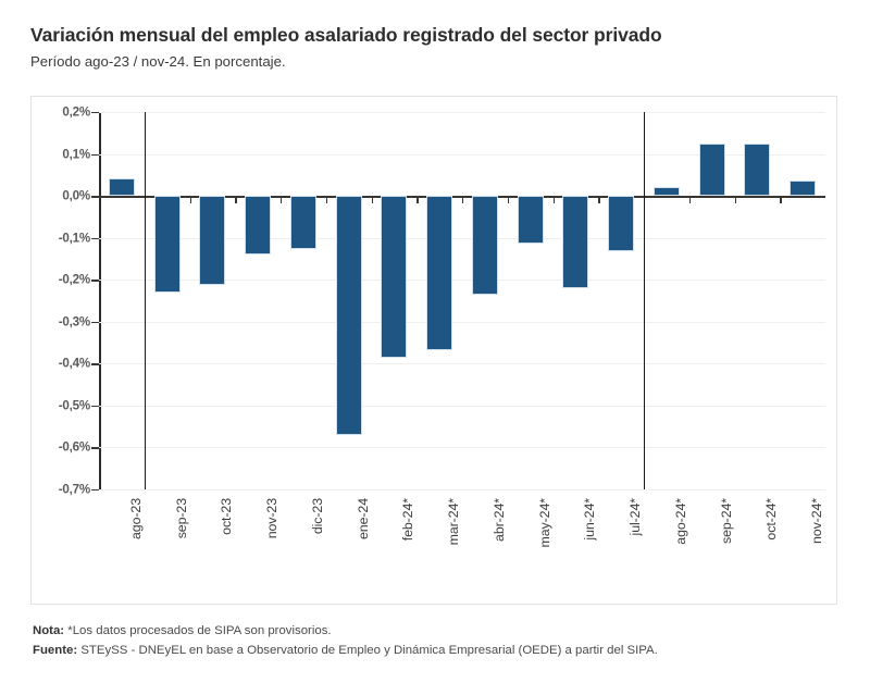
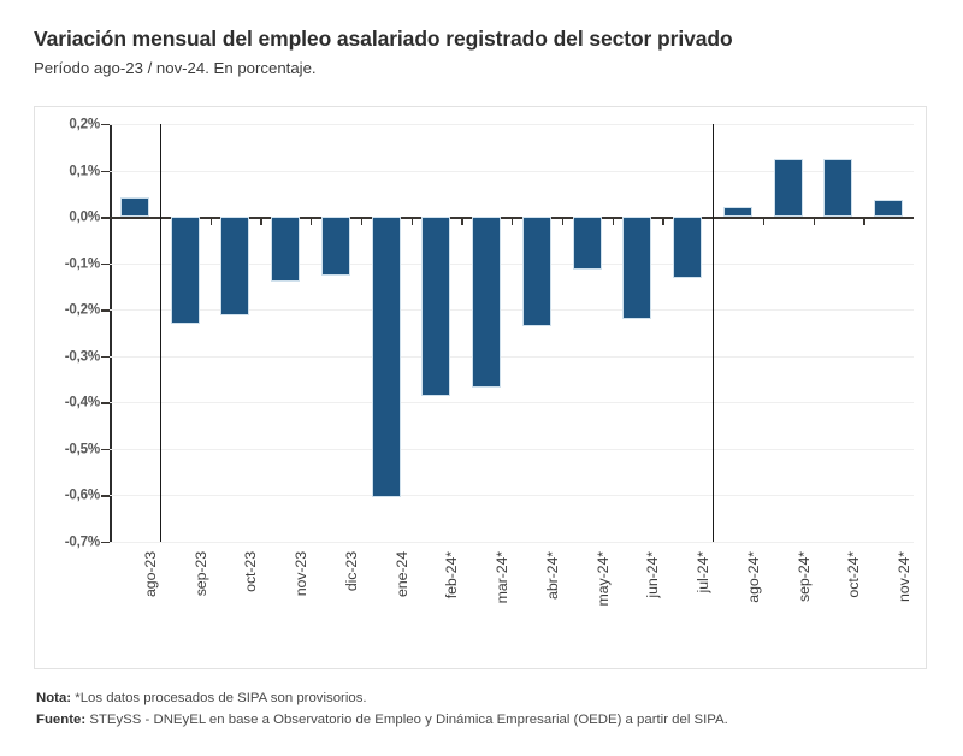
ene-24: -0,57% -> -0,60%
